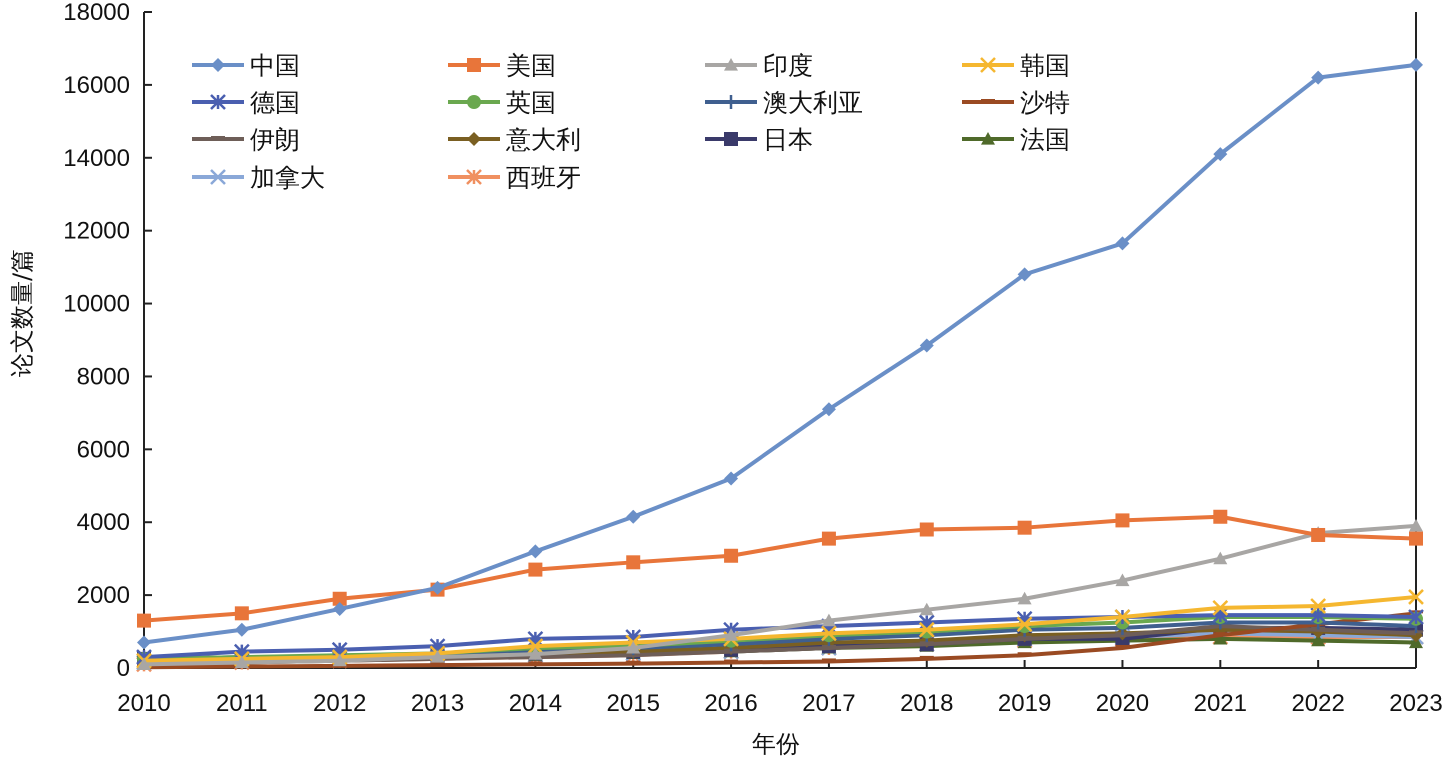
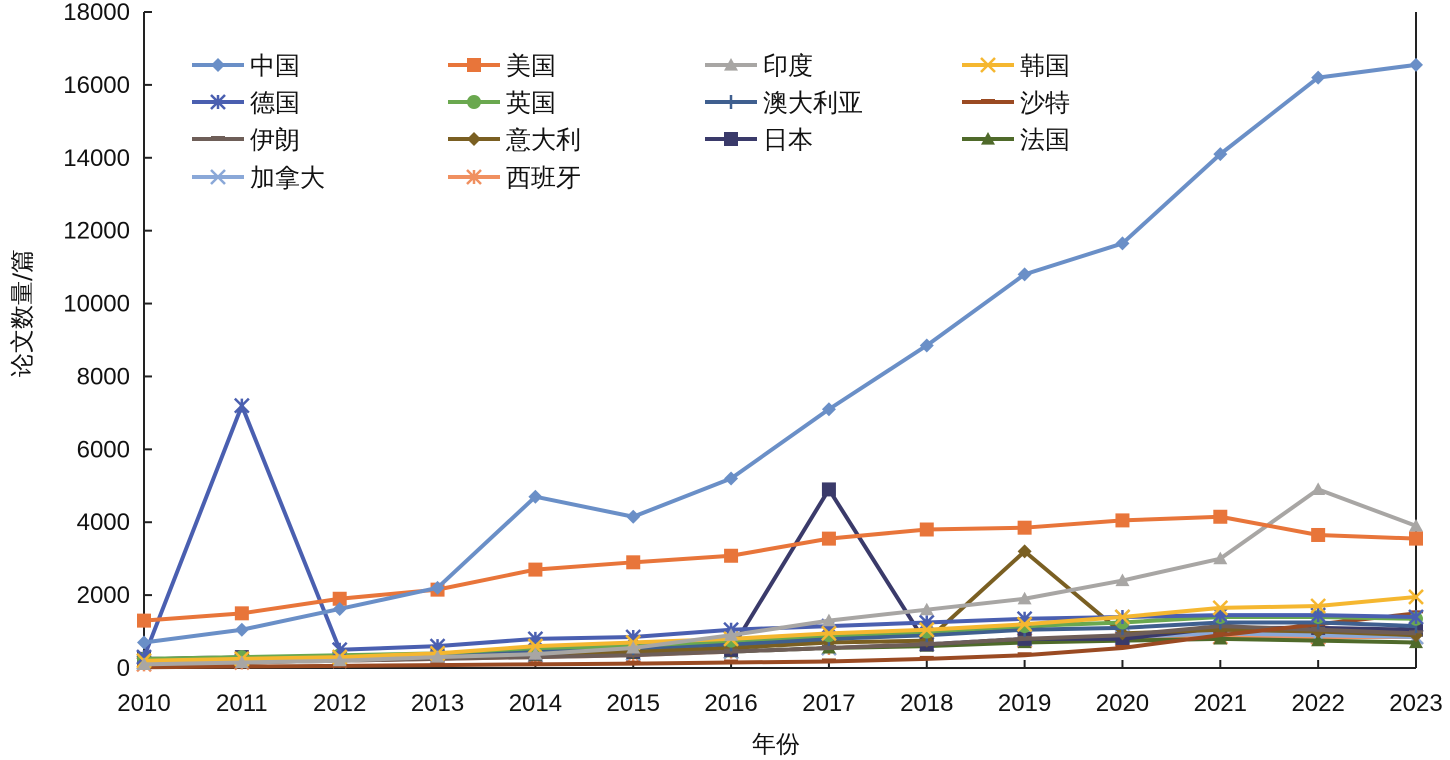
德国/2011: 400 -> 7200
中国/2014: 3200 -> 4700
日本/2017: 600 -> 4900
意大利/2019: 900 -> 3200
印度/2022: 3700 -> 4900
